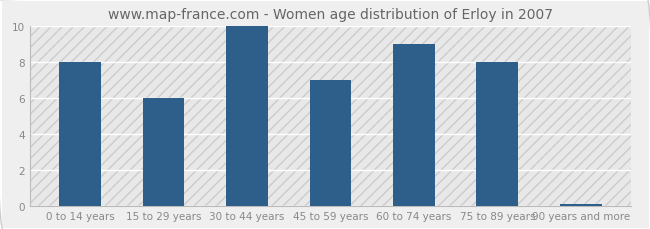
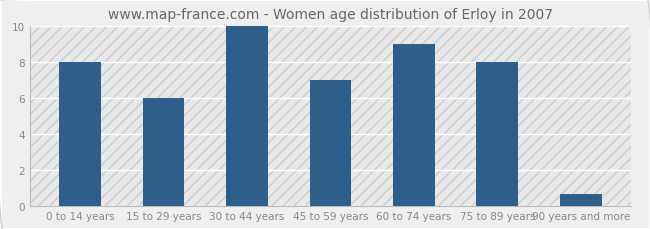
90 years and more: 0.1 -> 0.7
